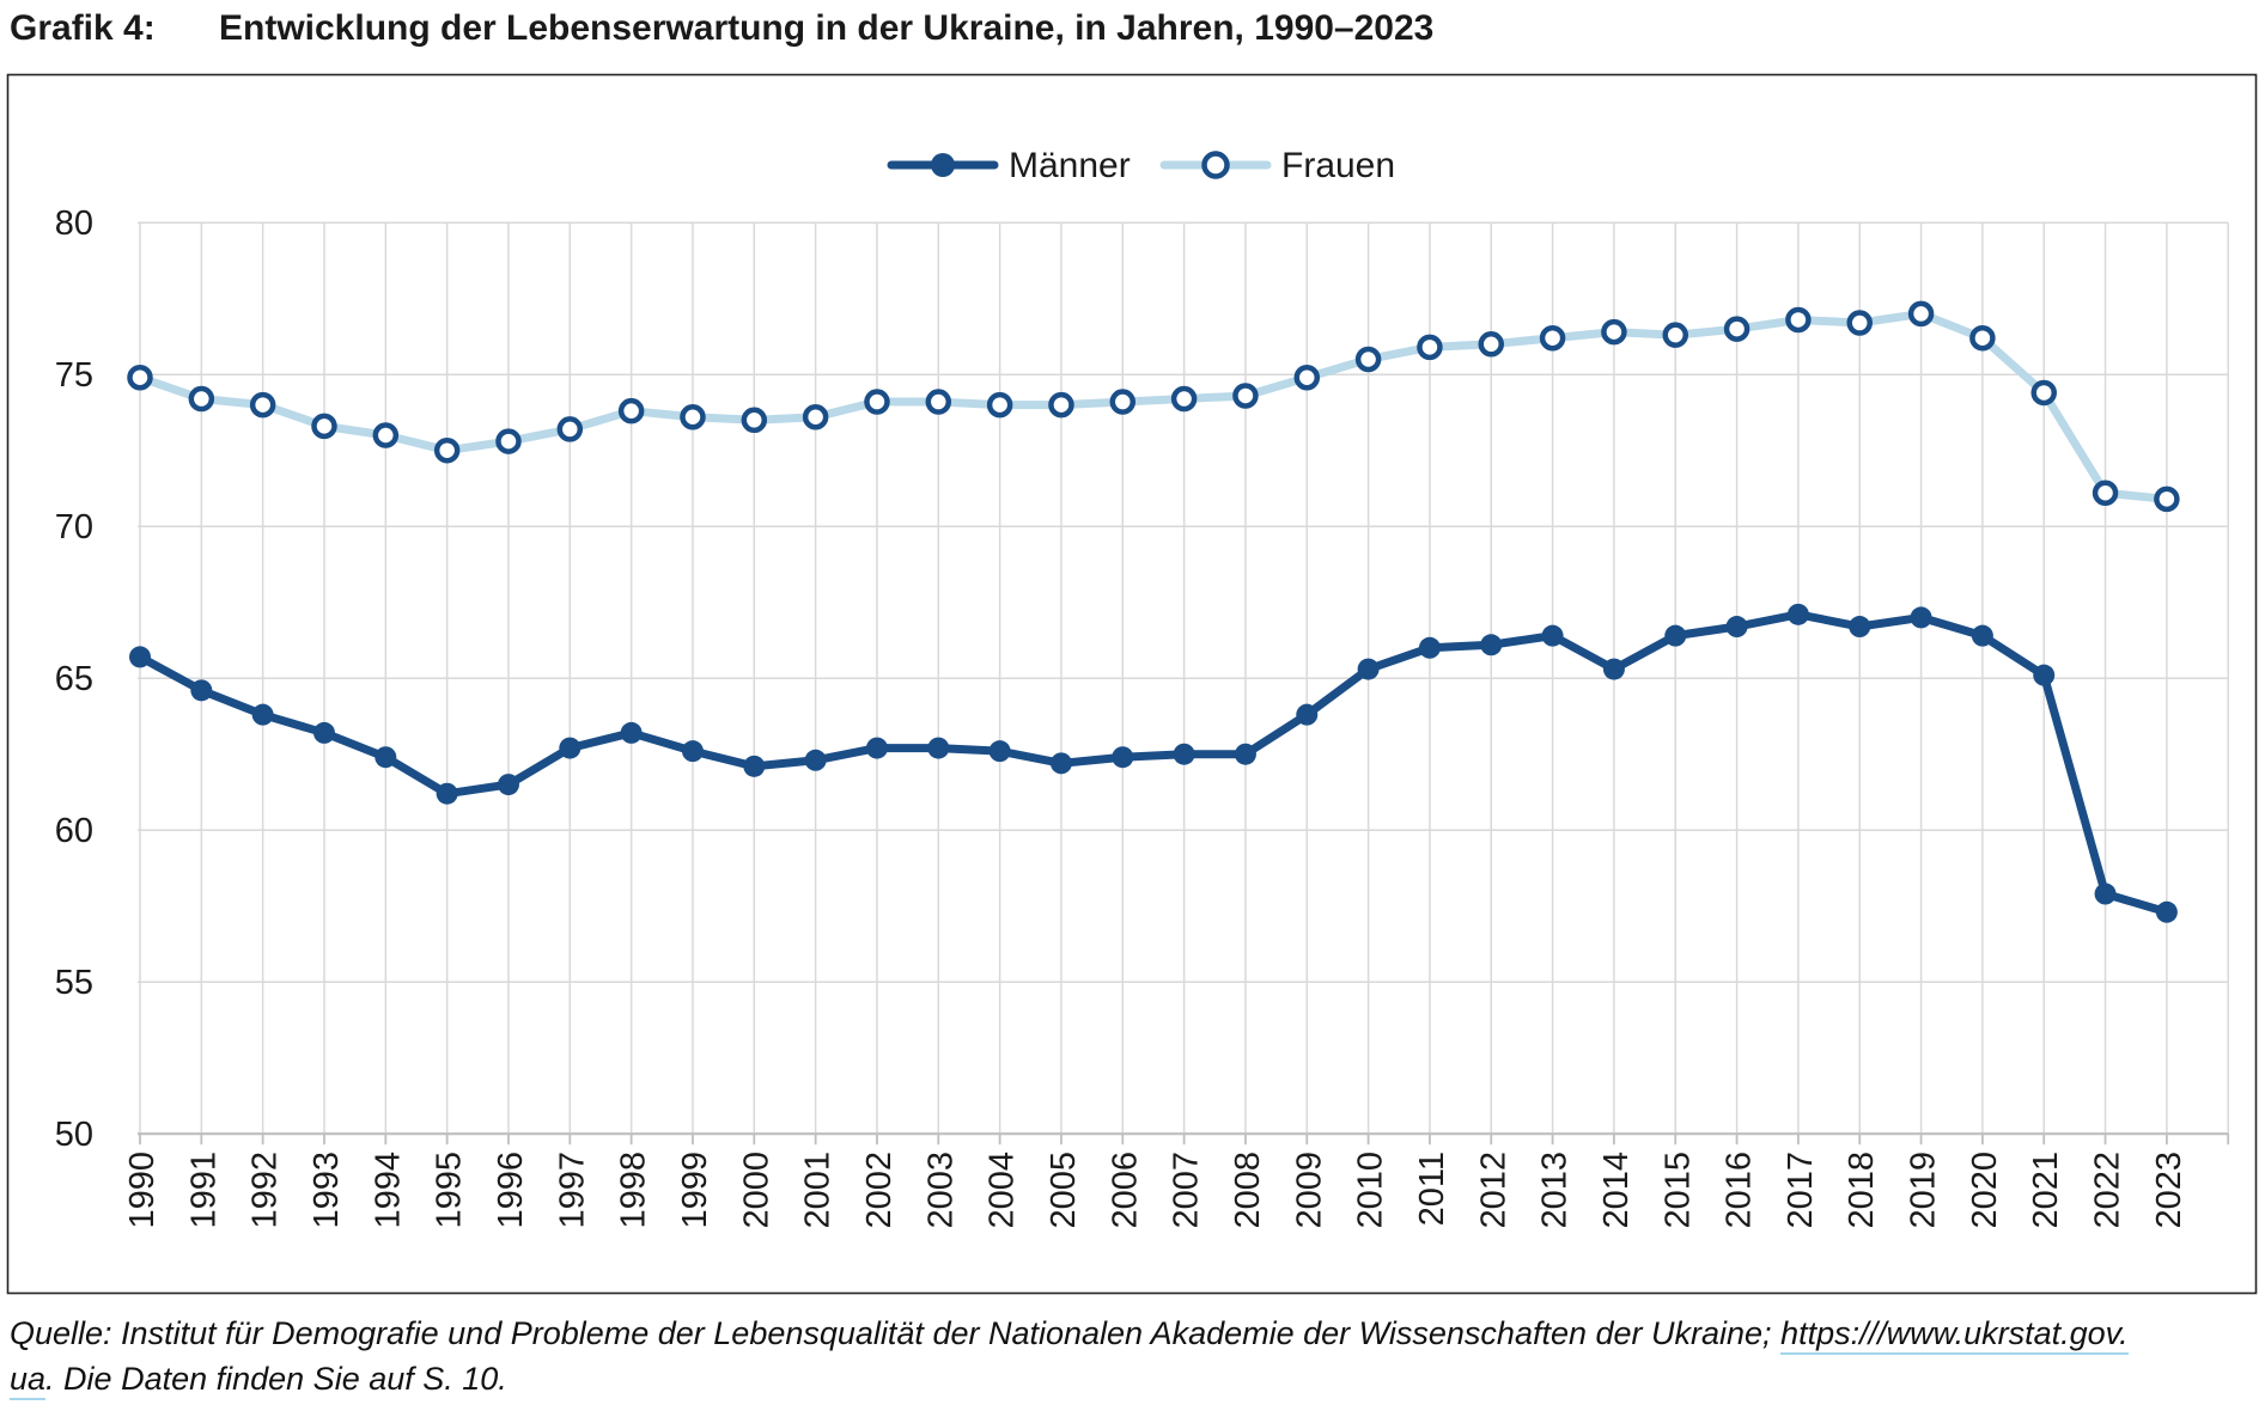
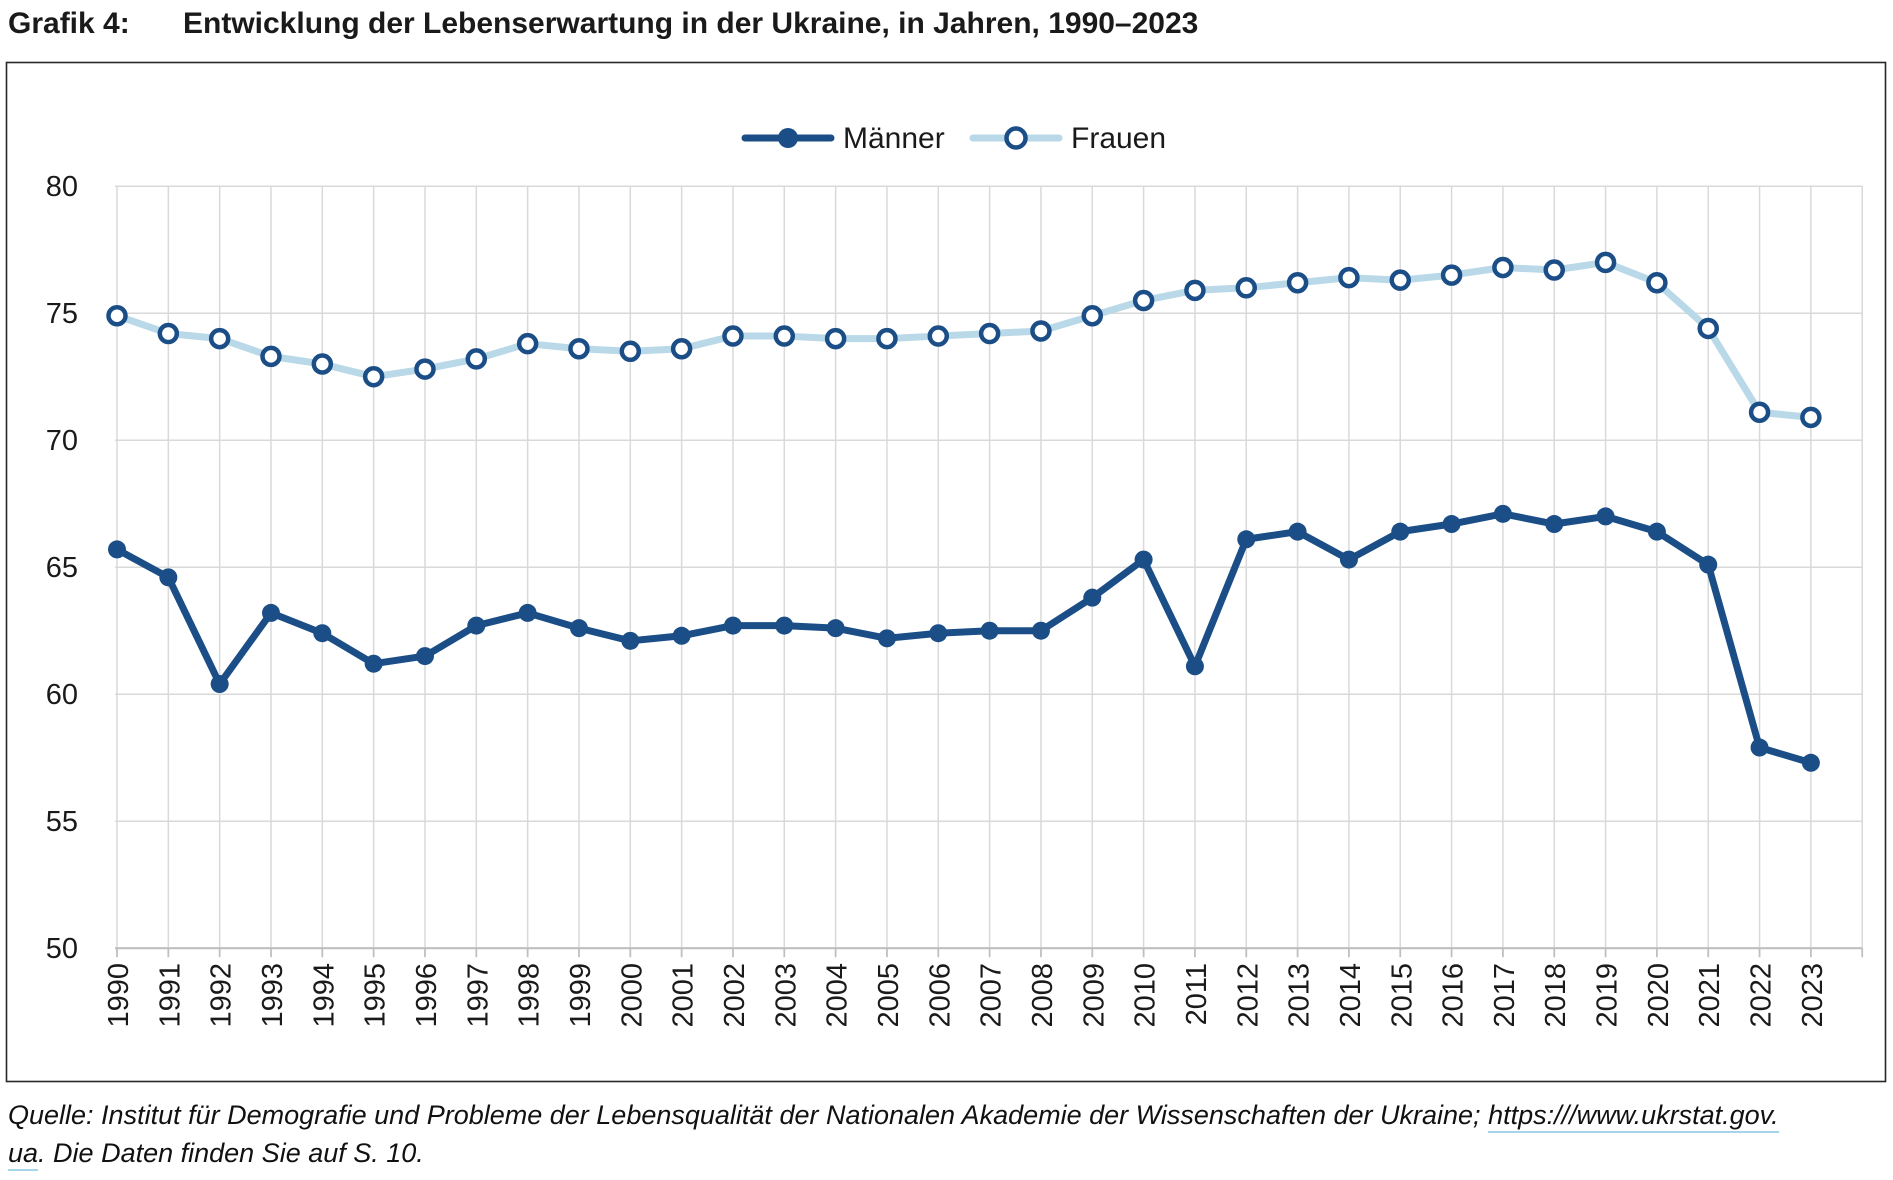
Männer/1992: 63.8 -> 60.4
Männer/2011: 66.0 -> 61.1
